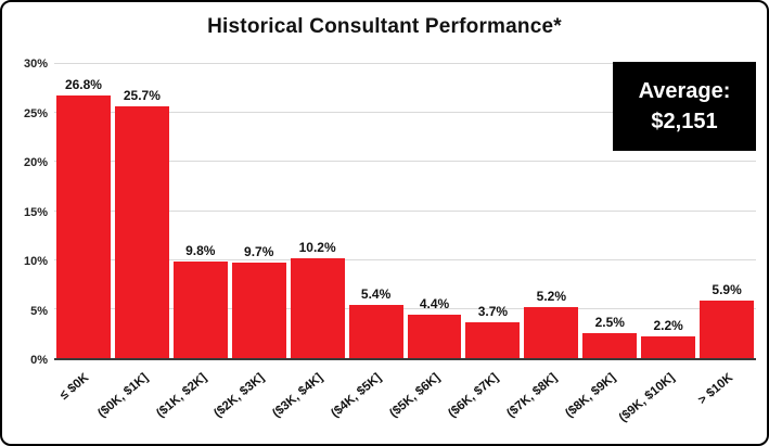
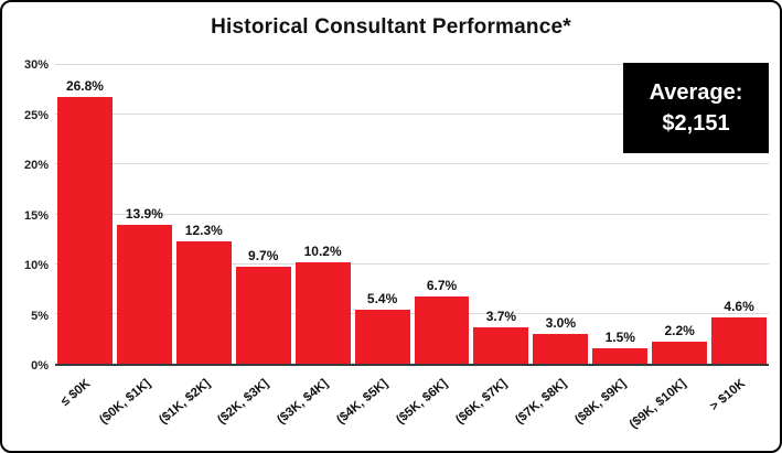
($0K, $1K]: 25.7% -> 13.9%
($1K, $2K]: 9.8% -> 12.3%
($5K, $6K]: 4.4% -> 6.7%
($7K, $8K]: 5.2% -> 3.0%
($8K, $9K]: 2.5% -> 1.5%
> $10K: 5.9% -> 4.6%
